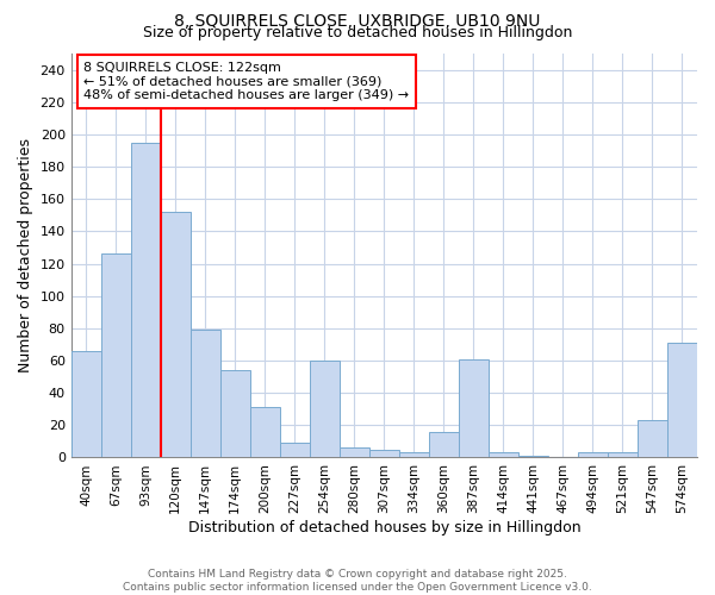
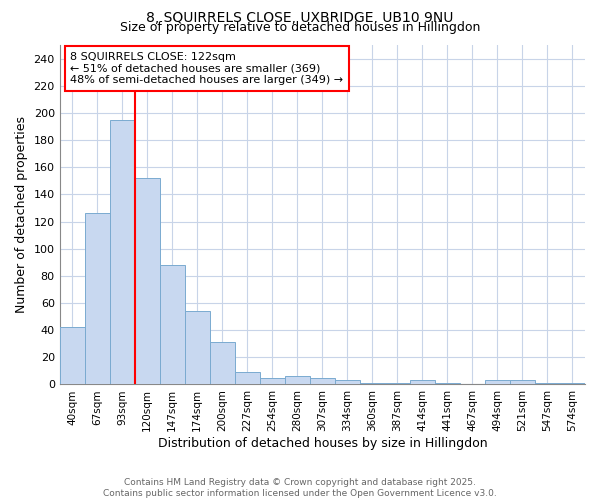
40sqm: 66 -> 42
147sqm: 79 -> 88
254sqm: 60 -> 5
360sqm: 16 -> 1
387sqm: 61 -> 1
547sqm: 23 -> 1
574sqm: 71 -> 1
